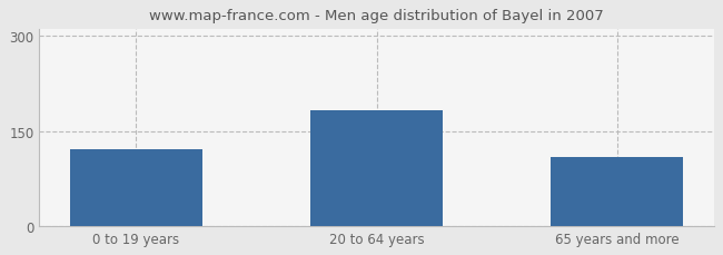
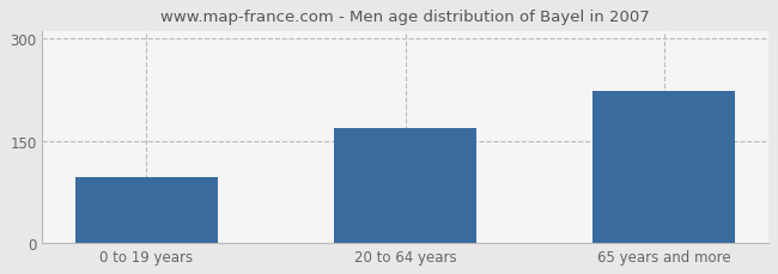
0 to 19 years: 121 -> 96
20 to 64 years: 183 -> 168
65 years and more: 108 -> 224
